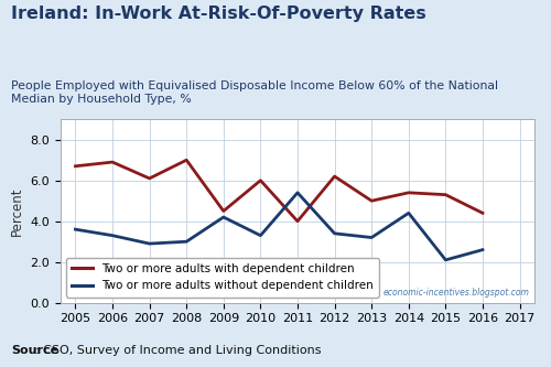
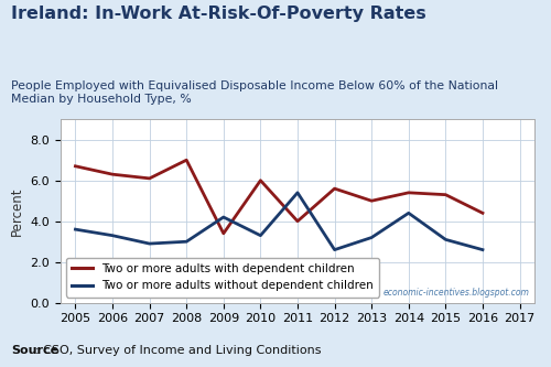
Two or more adults with dependent children/2006: 6.9 -> 6.3
Two or more adults with dependent children/2009: 4.5 -> 3.4
Two or more adults with dependent children/2012: 6.2 -> 5.6
Two or more adults without dependent children/2012: 3.4 -> 2.6
Two or more adults without dependent children/2015: 2.1 -> 3.1
